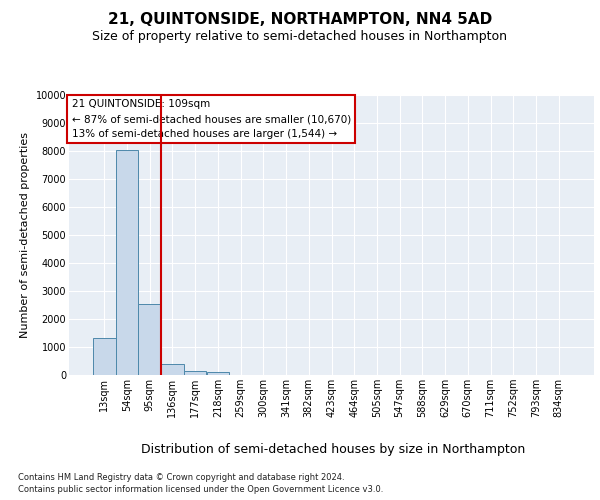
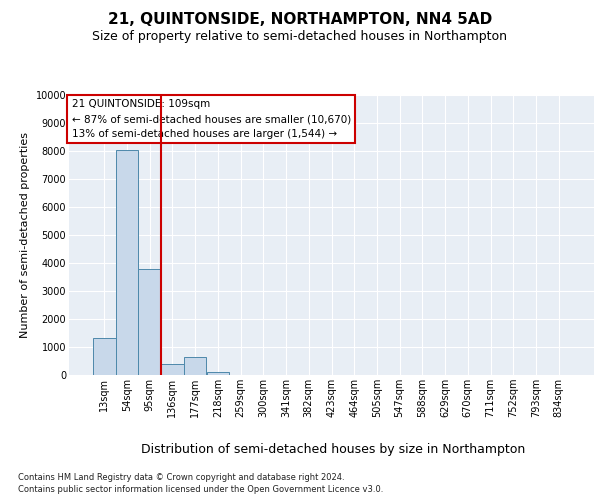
95sqm: 2550 -> 3800
177sqm: 150 -> 650
